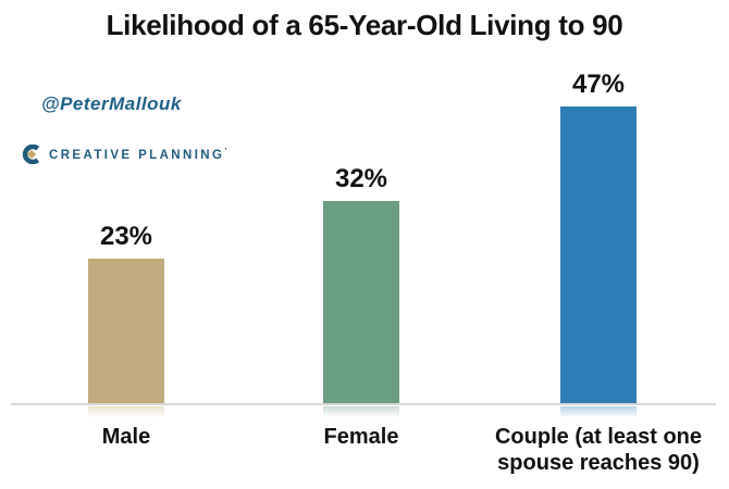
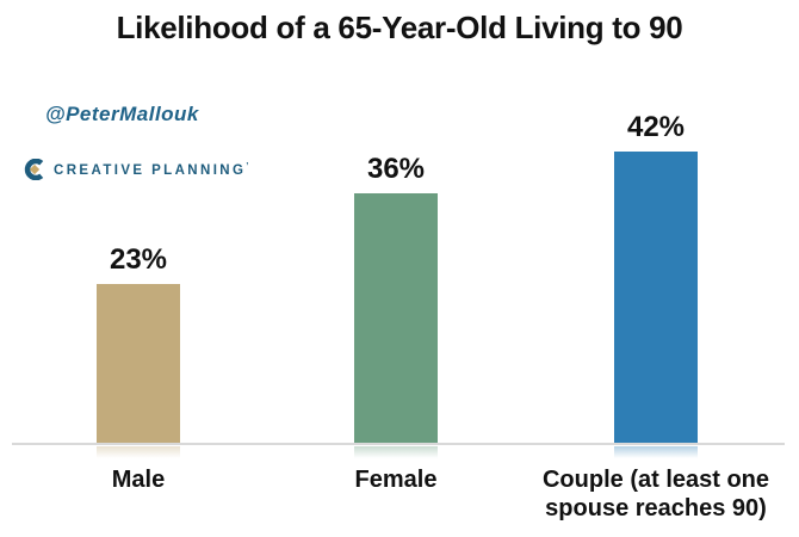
Female: 32% -> 36%
Couple (at least one spouse reaches 90): 47% -> 42%
